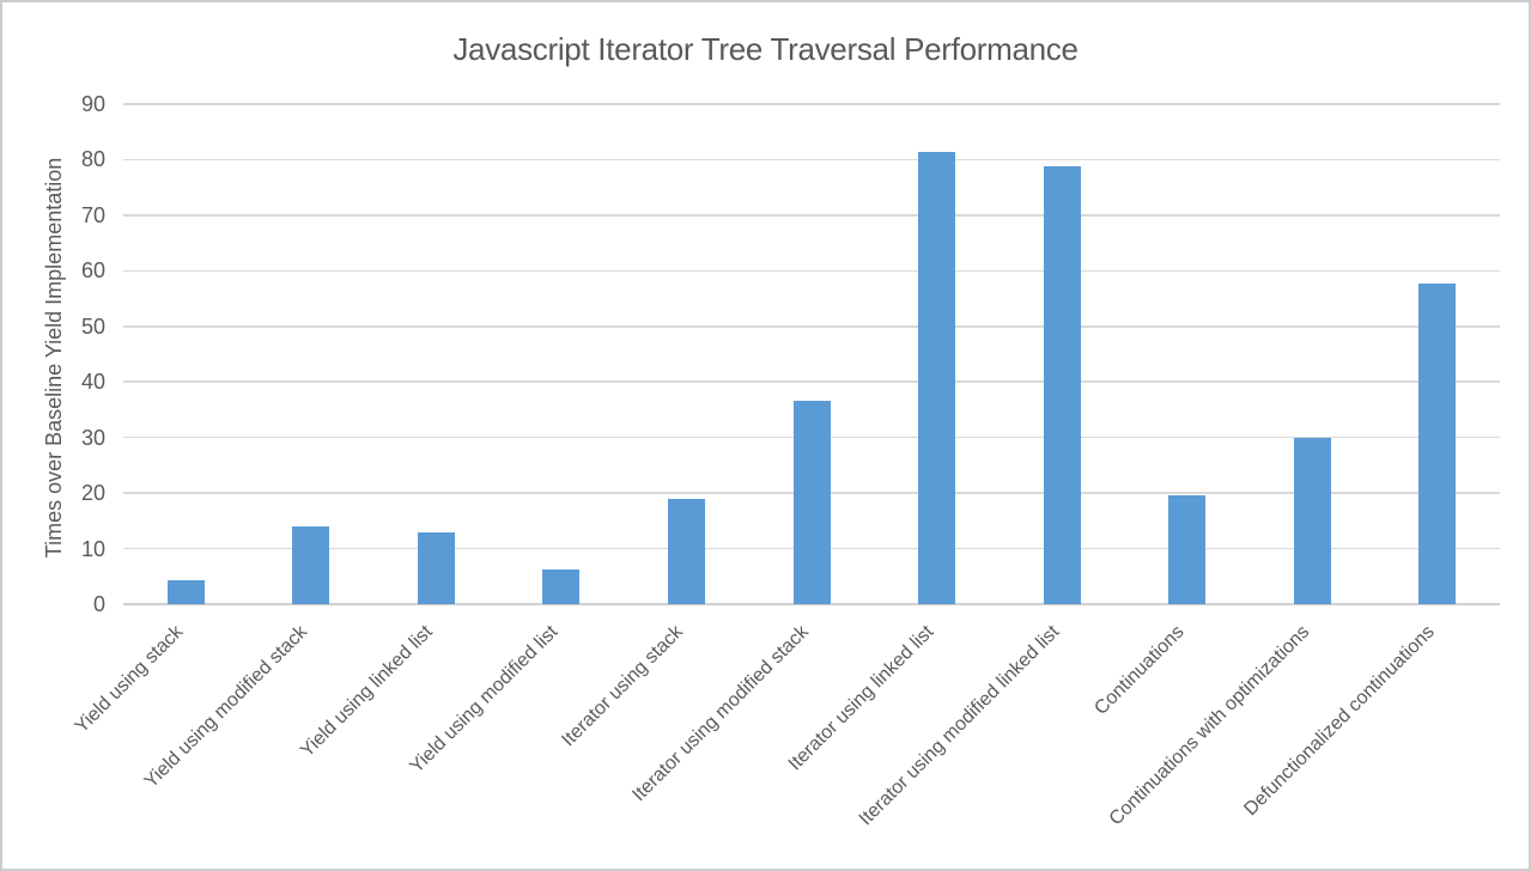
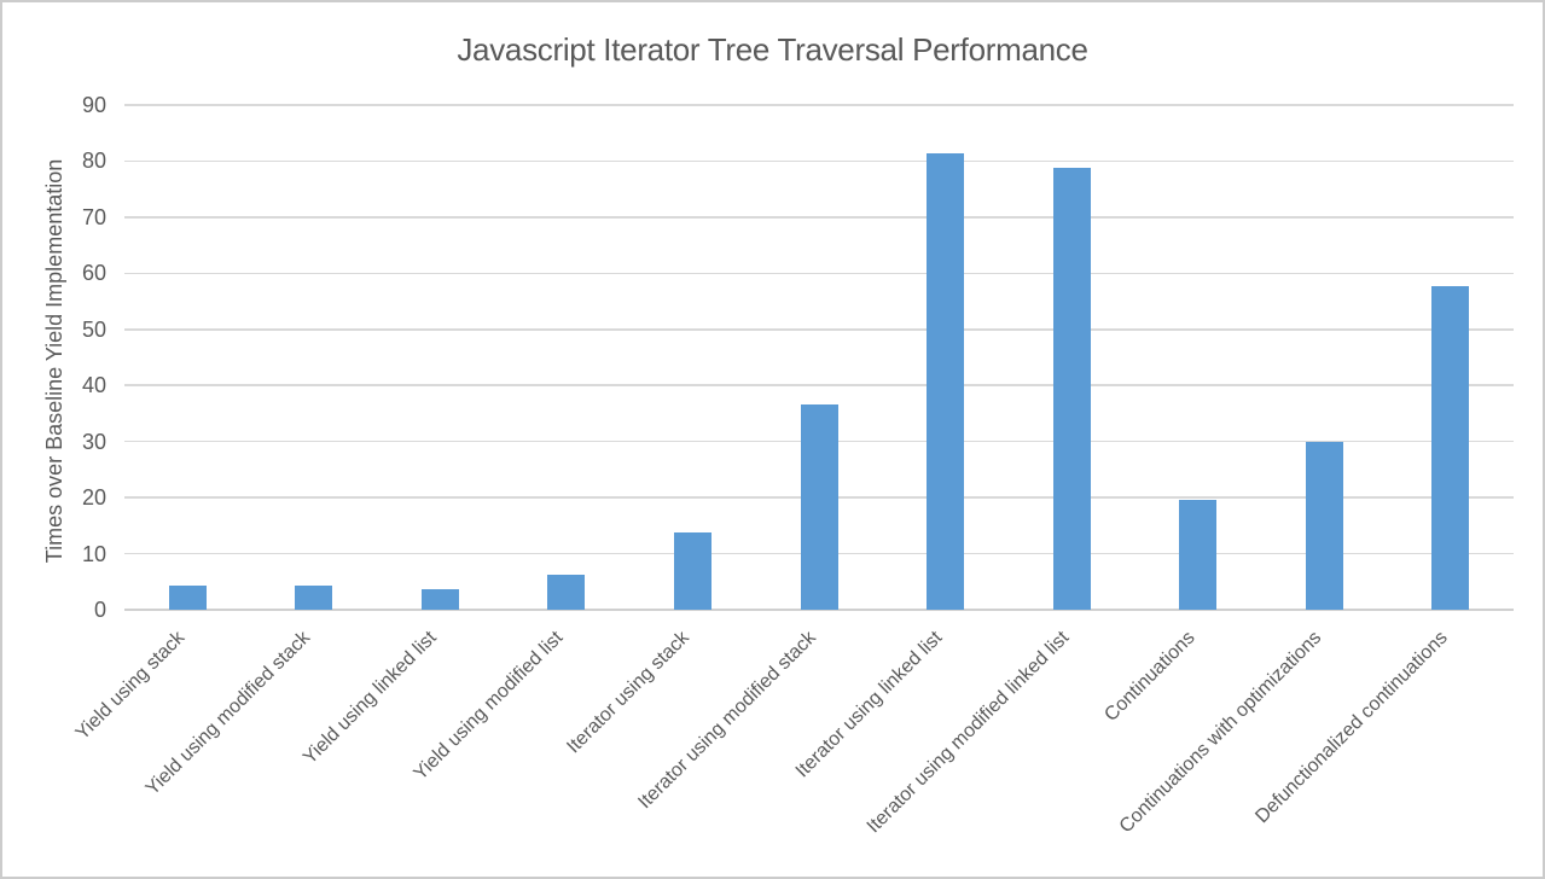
Yield using modified stack: 14 -> 4
Yield using linked list: 13 -> 4
Iterator using stack: 19 -> 14
